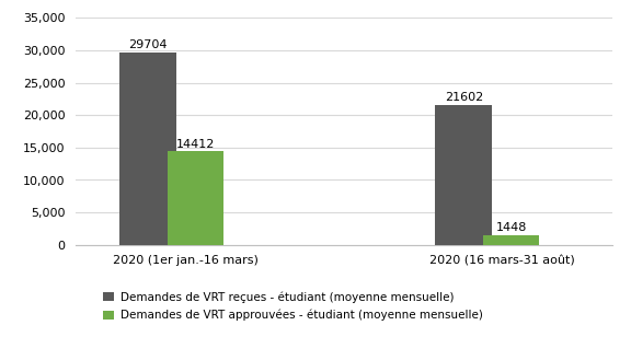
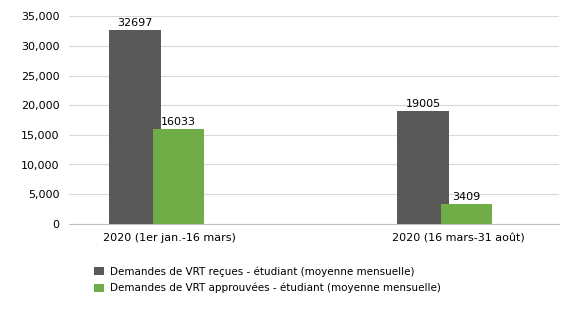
Demandes de VRT reçues - étudiant (moyenne mensuelle)/2020 (1er jan.-16 mars): 29704 -> 32697
Demandes de VRT approuvées - étudiant (moyenne mensuelle)/2020 (1er jan.-16 mars): 14412 -> 16033
Demandes de VRT reçues - étudiant (moyenne mensuelle)/2020 (16 mars-31 août): 21602 -> 19005
Demandes de VRT approuvées - étudiant (moyenne mensuelle)/2020 (16 mars-31 août): 1448 -> 3409
